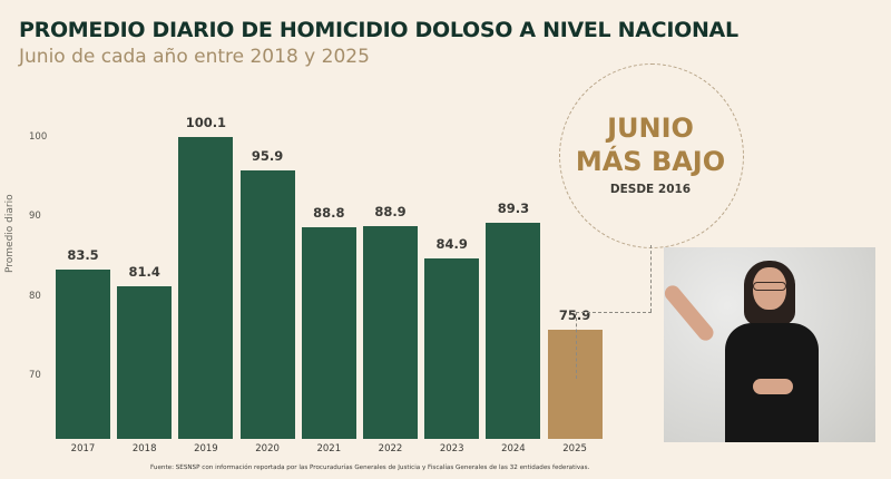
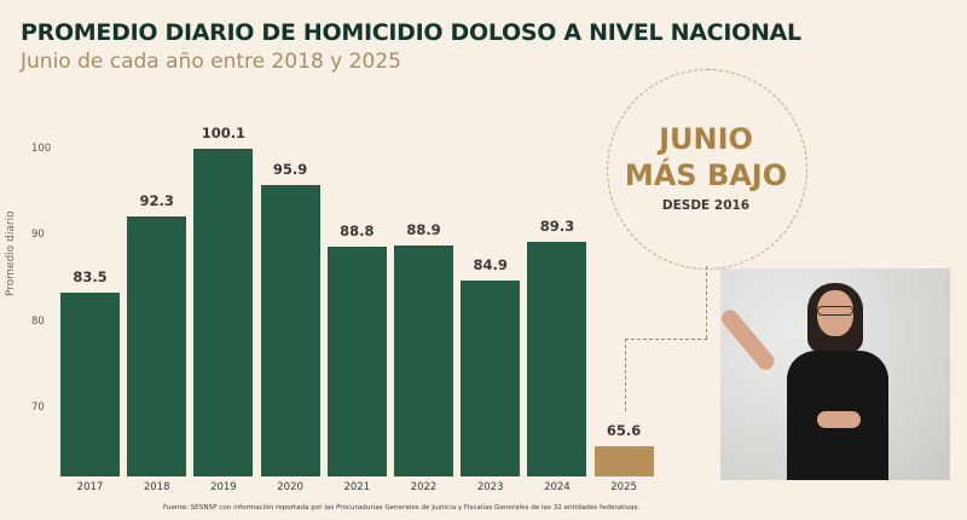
2018: 81.4 -> 92.3
2025: 75.9 -> 65.6
